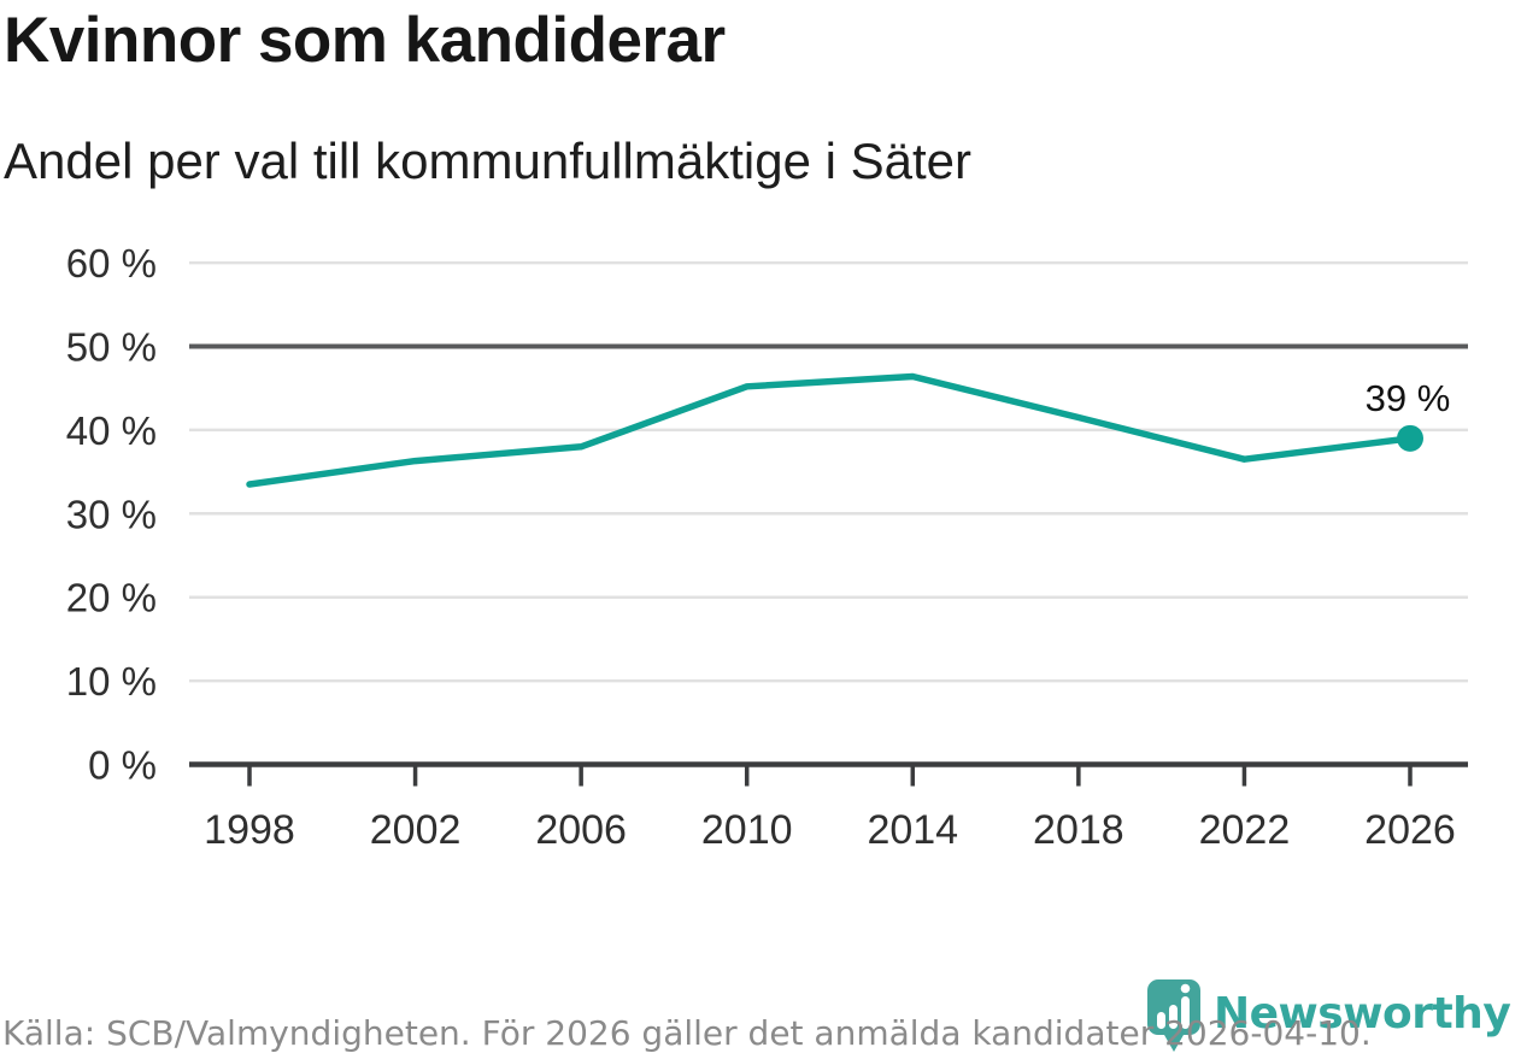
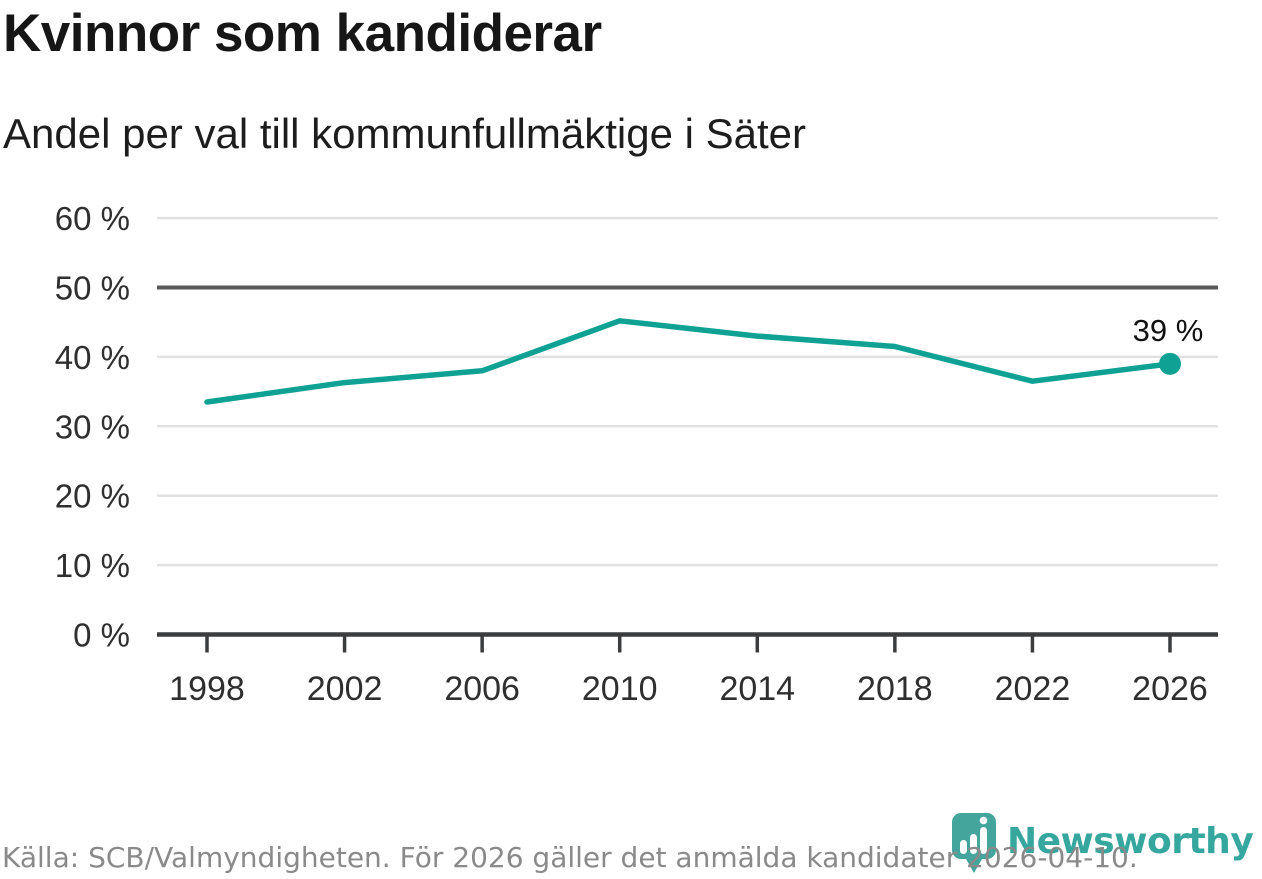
2014: 46% -> 43%
